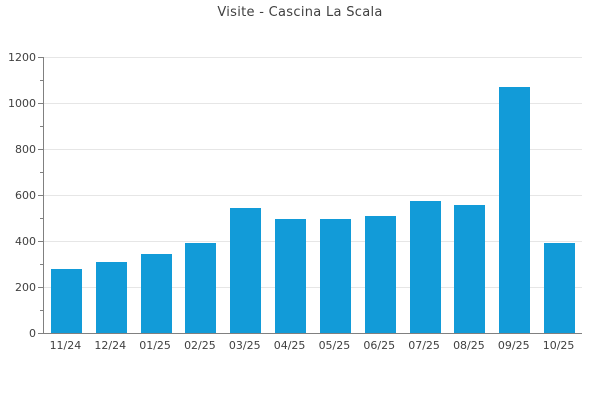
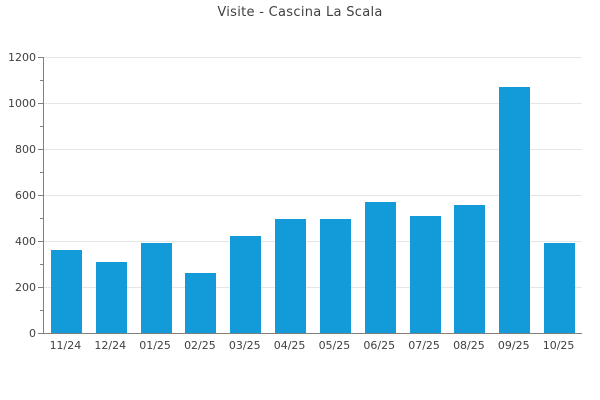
11/24: 280 -> 360
01/25: 340 -> 390
02/25: 390 -> 260
03/25: 540 -> 420
06/25: 510 -> 570
07/25: 580 -> 510
